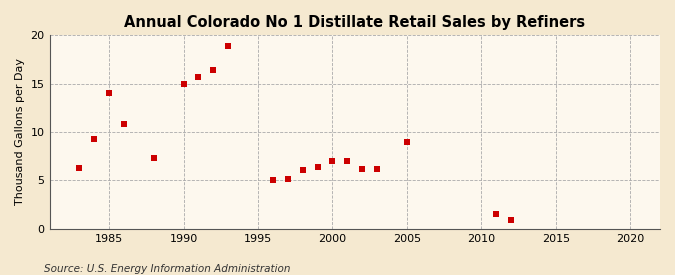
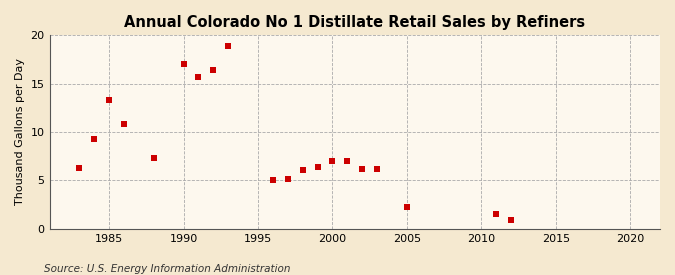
1985: 14.0 -> 13.3
1990: 15.0 -> 17.0
2005: 9.0 -> 2.2
